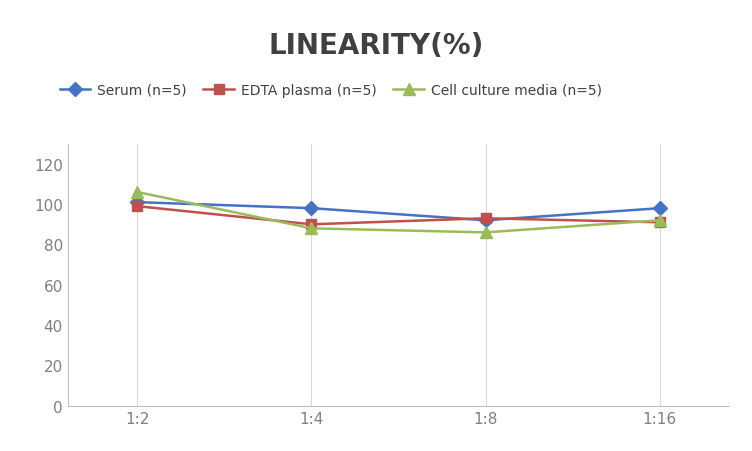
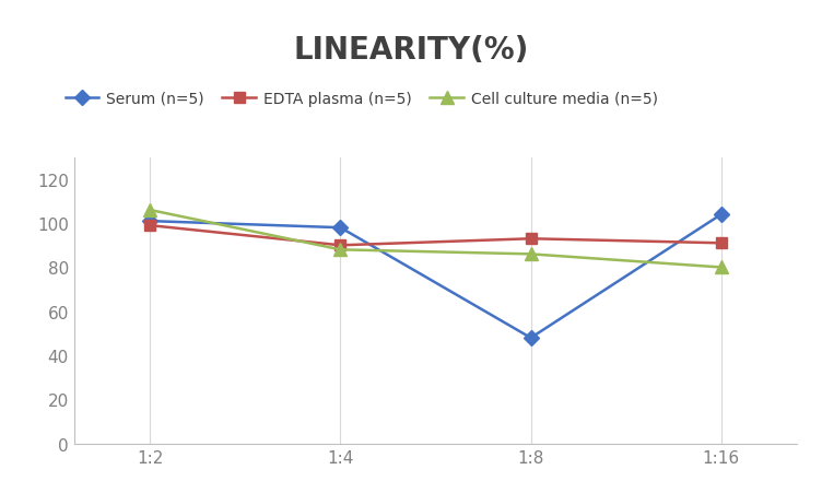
Serum (n=5)/1:8: 92 -> 48
Serum (n=5)/1:16: 98 -> 104
Cell culture media (n=5)/1:16: 92 -> 80
